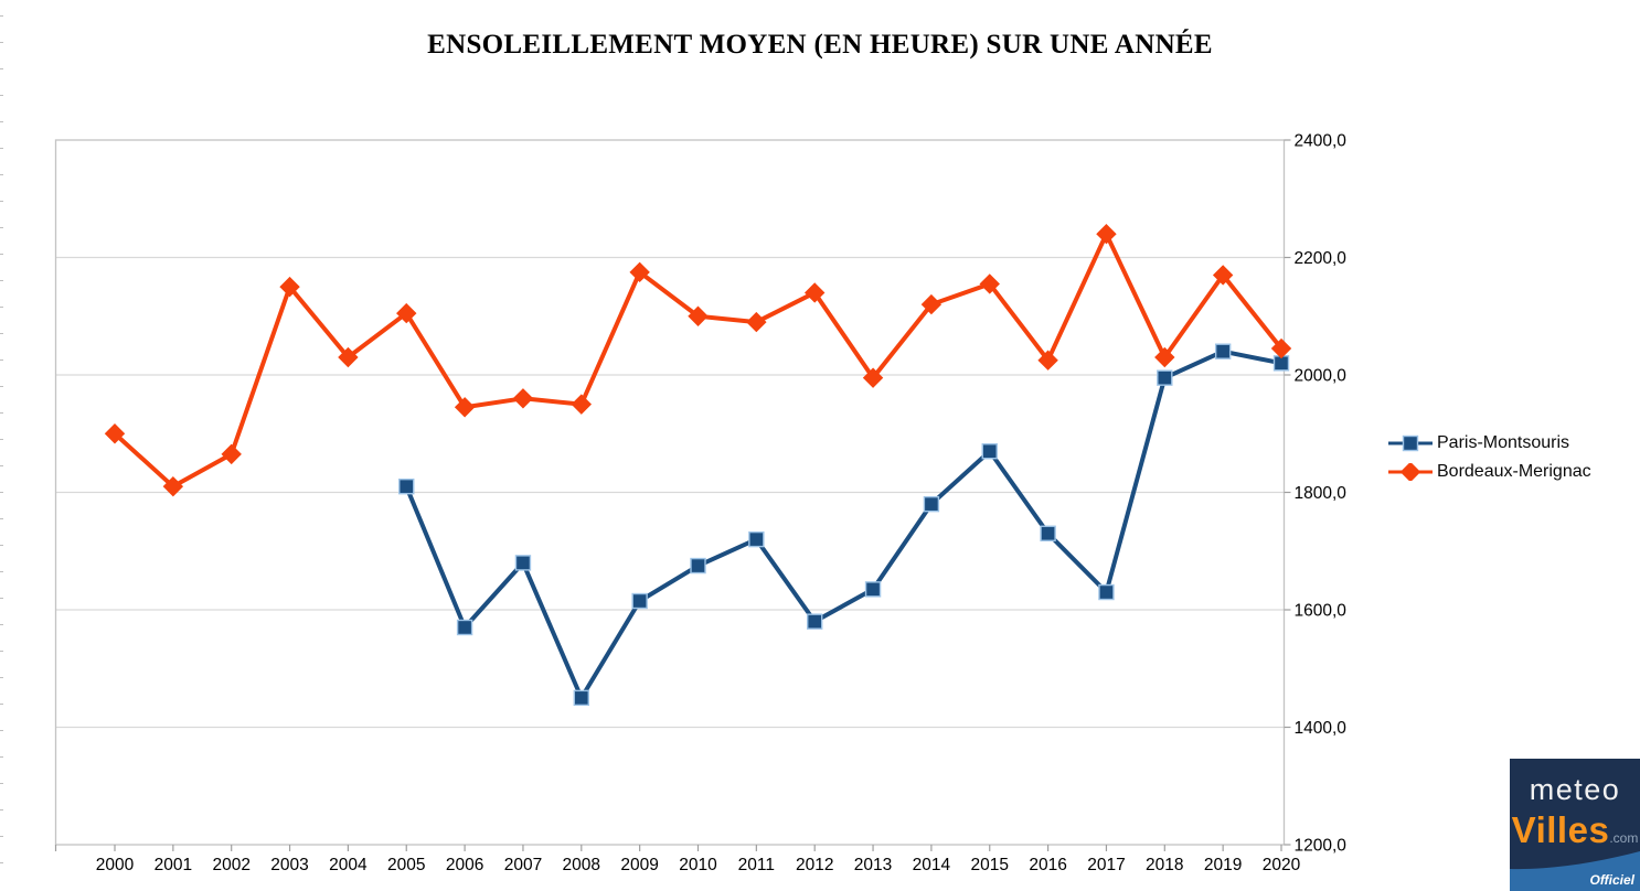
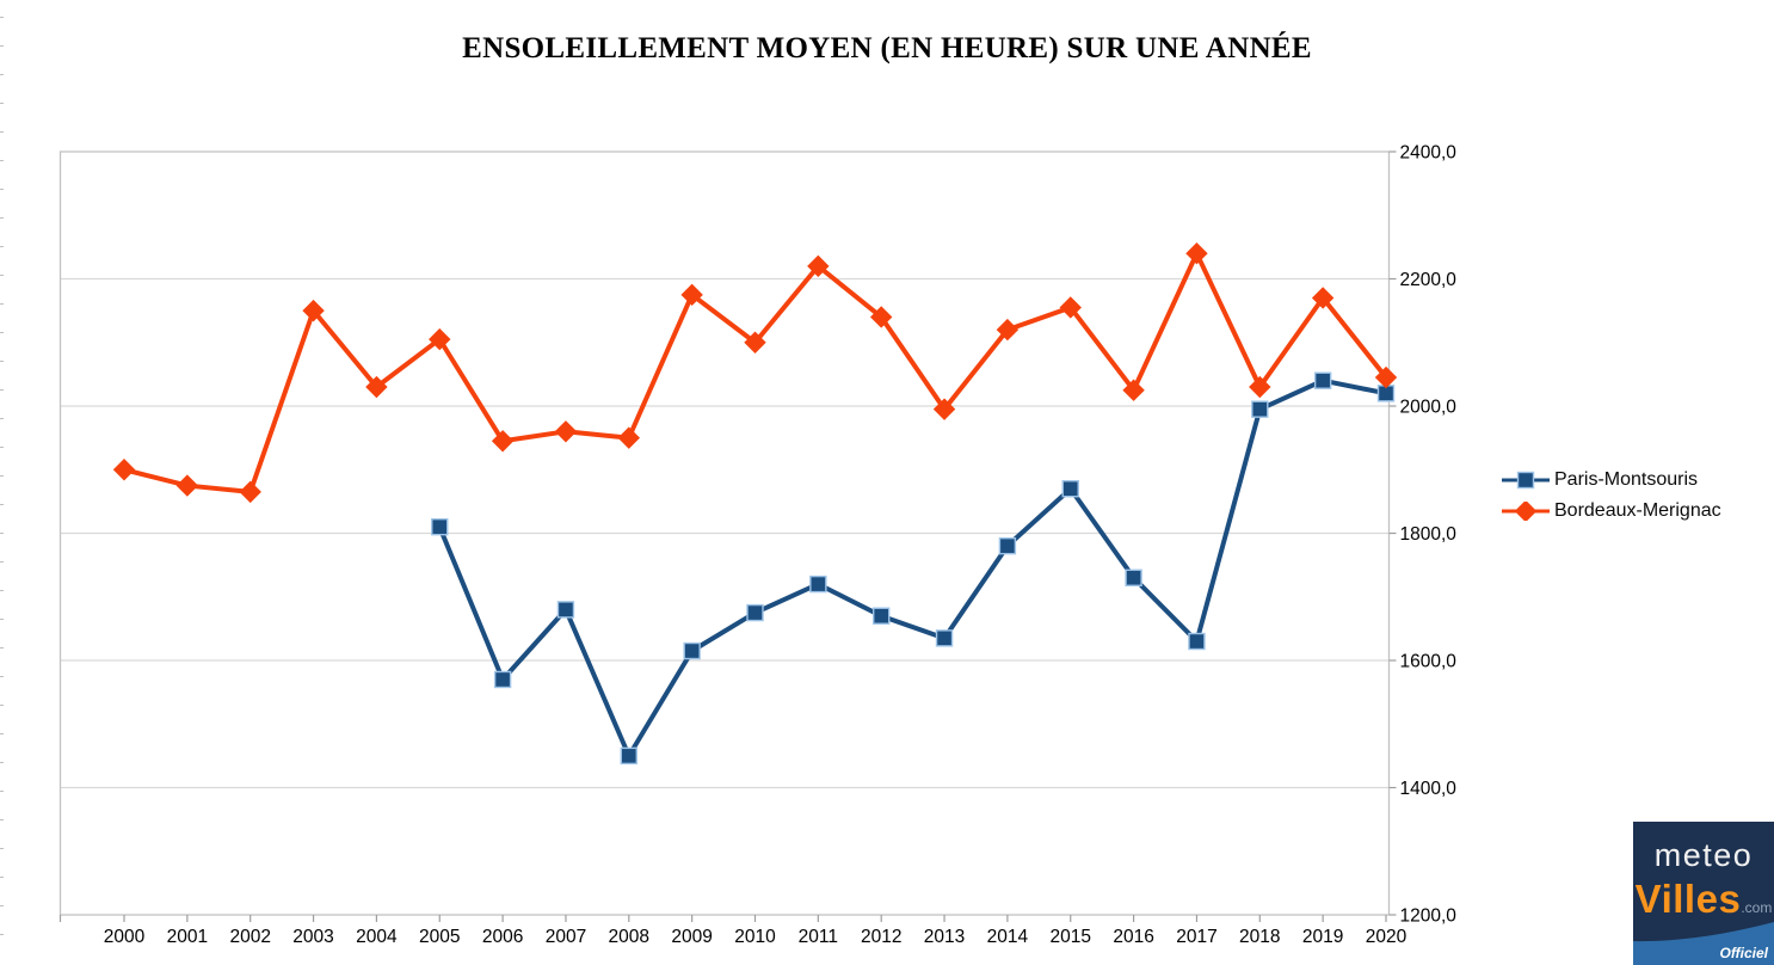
Bordeaux-Merignac/2001: 1810 -> 1880
Bordeaux-Merignac/2011: 2090 -> 2220
Paris-Montsouris/2012: 1580 -> 1670
